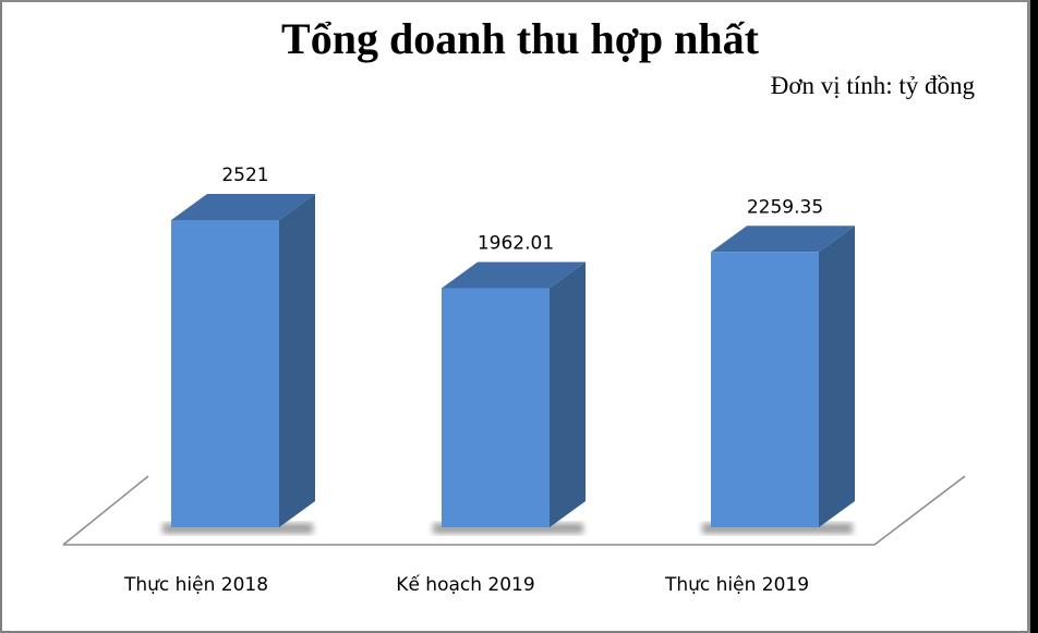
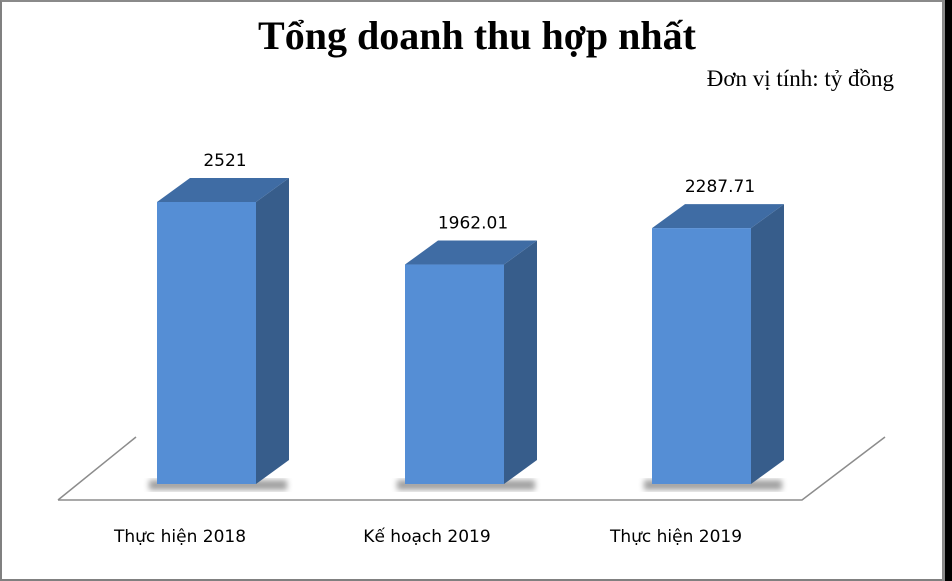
Thực hiện 2019: 2259.35 -> 2287.71
